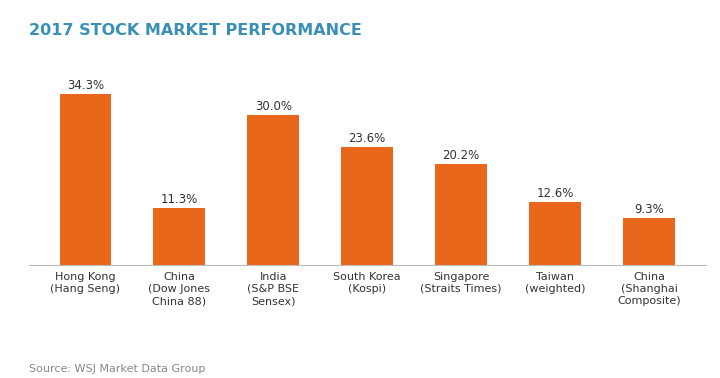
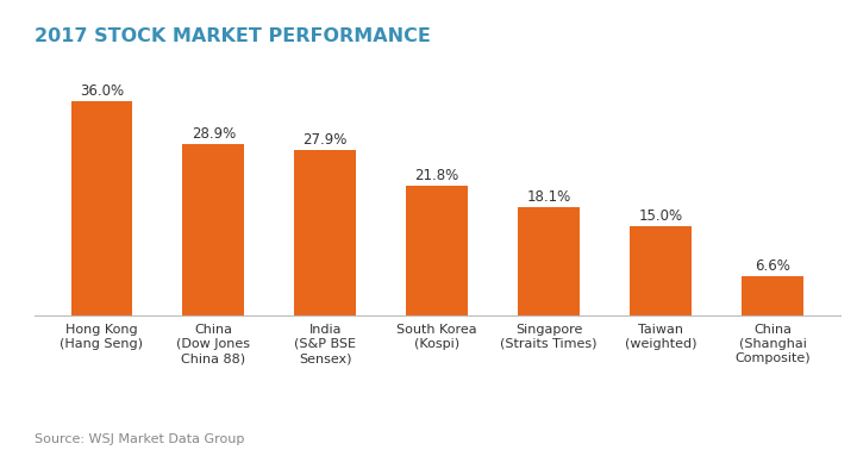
Hong Kong (Hang Seng): 34.3% -> 36.0%
China (Dow Jones China 88): 11.3% -> 28.9%
India (S&P BSE Sensex): 30.0% -> 27.9%
South Korea (Kospi): 23.6% -> 21.8%
Singapore (Straits Times): 20.2% -> 18.1%
Taiwan (weighted): 12.6% -> 15.0%
China (Shanghai Composite): 9.3% -> 6.6%
